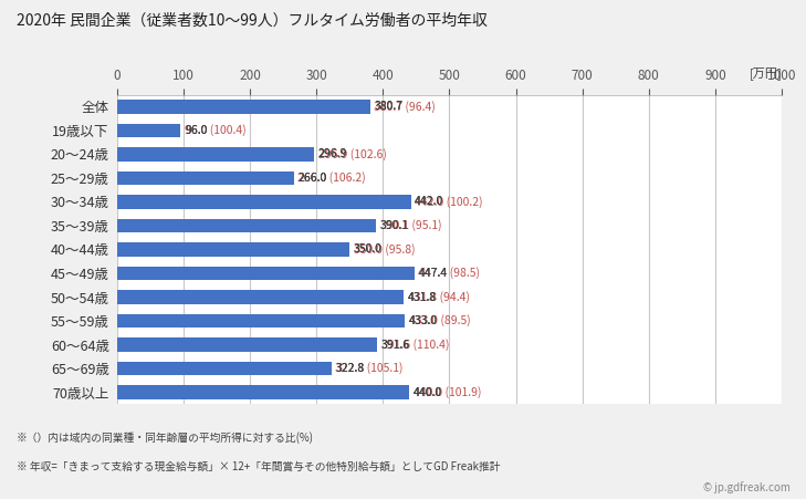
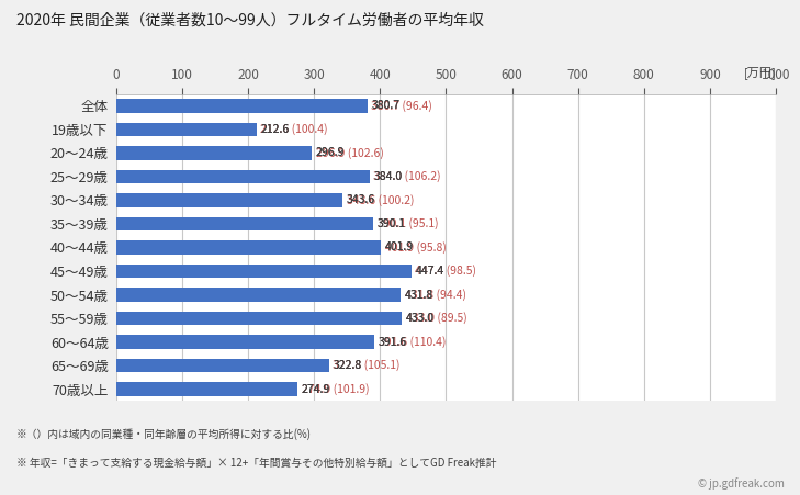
19歳以下: 96 -> 213
25～29歳: 266 -> 384
30～34歳: 442 -> 344
40～44歳: 350 -> 402
70歳以上: 440 -> 275
